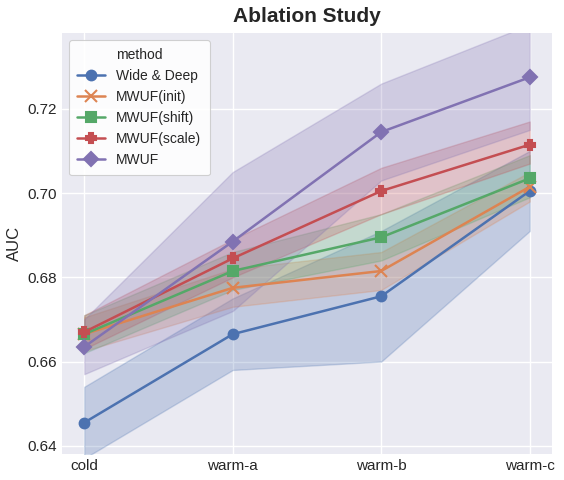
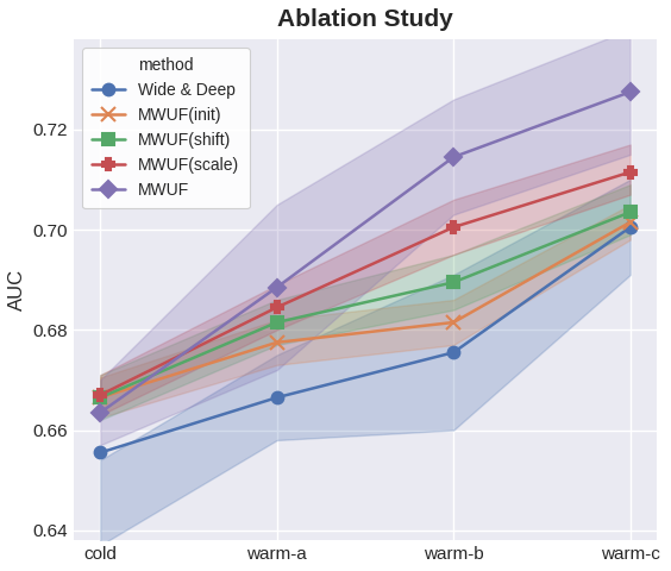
Wide & Deep/cold: 0.6455 -> 0.6555
